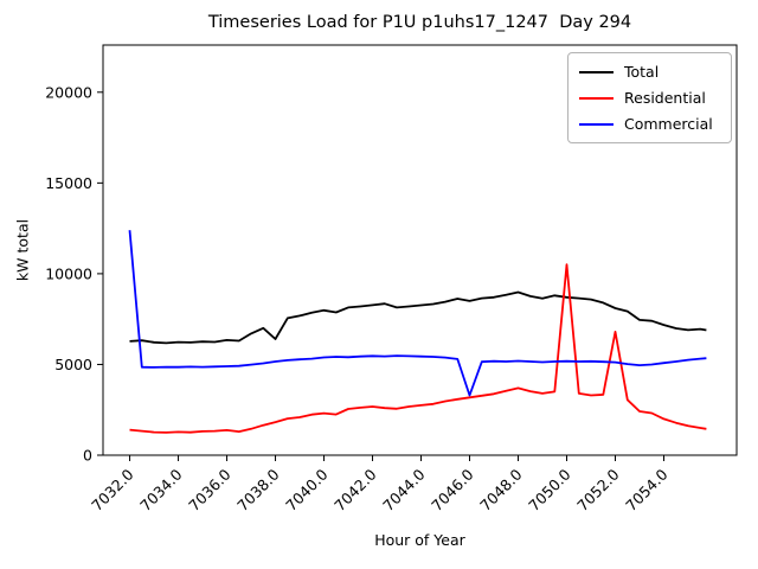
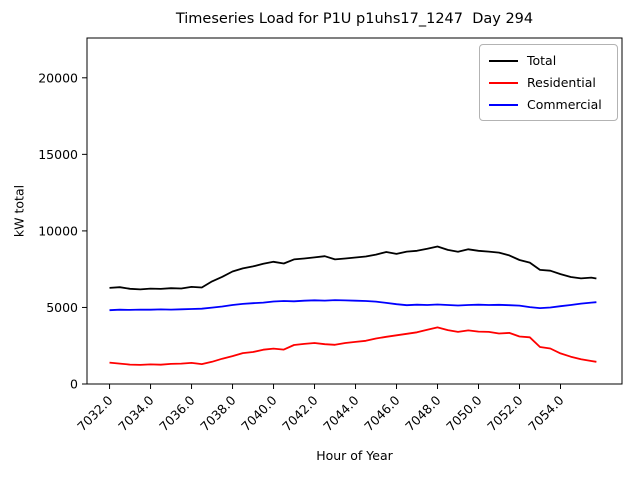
Commercial/7032.0: 12400 -> 4800
Total/7038.0: 6400 -> 7400
Commercial/7046.0: 3300 -> 5200
Residential/7050.0: 10500 -> 3400
Residential/7052.0: 6800 -> 3100
